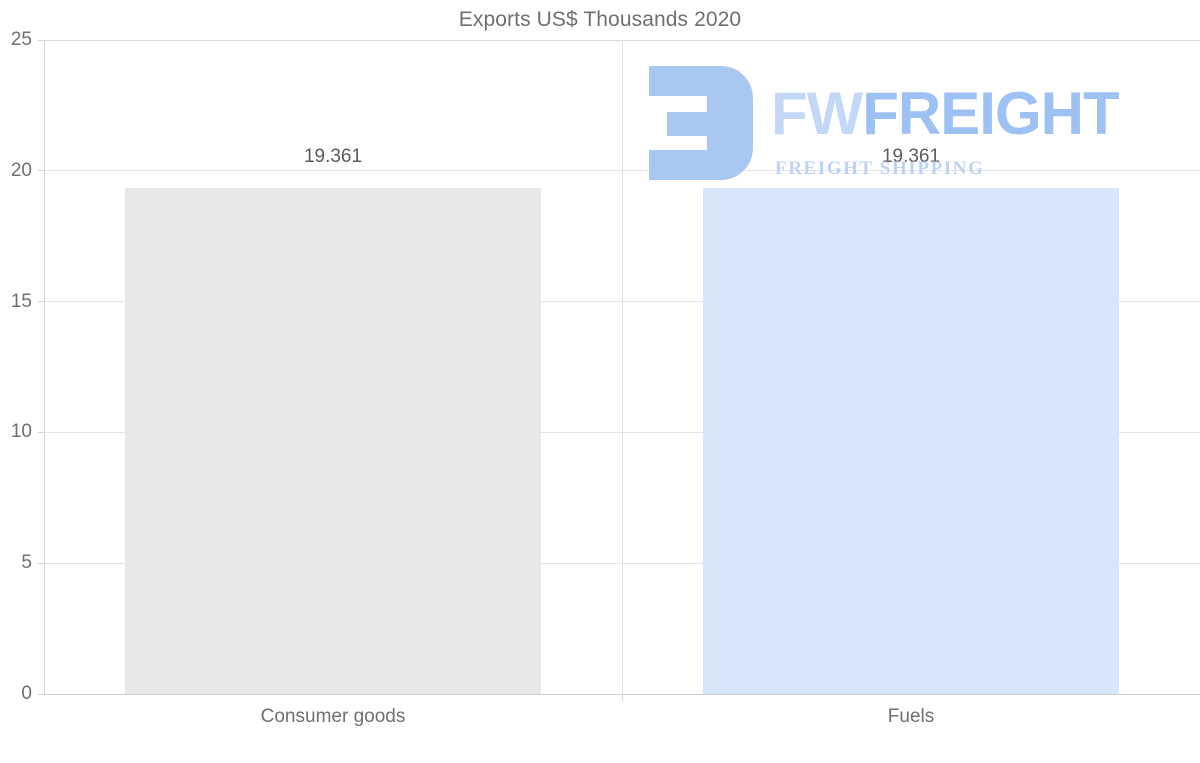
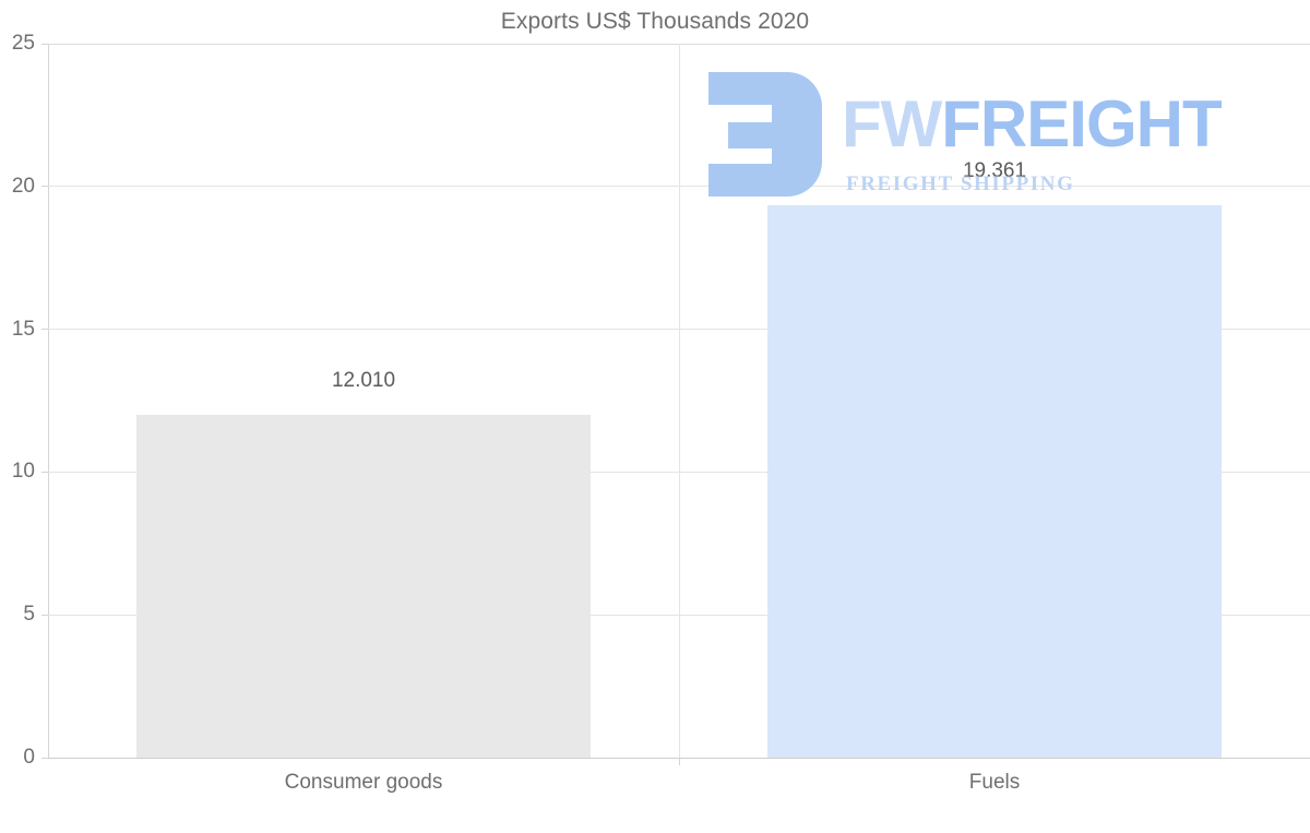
Consumer goods: 19.361 -> 12.010
